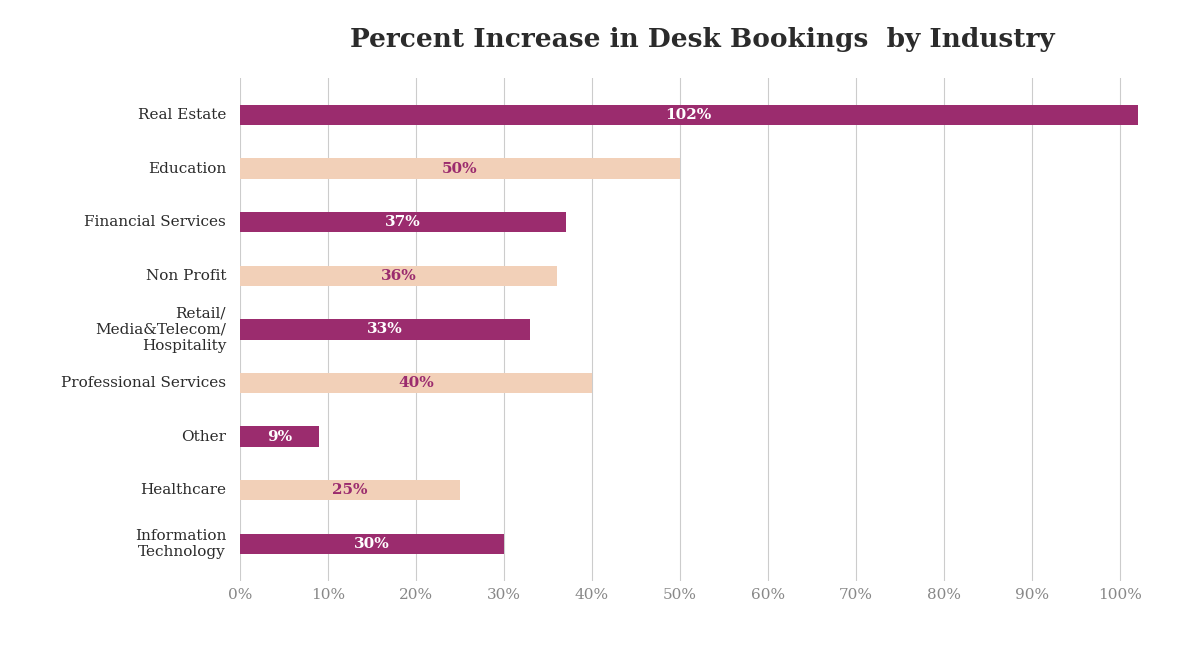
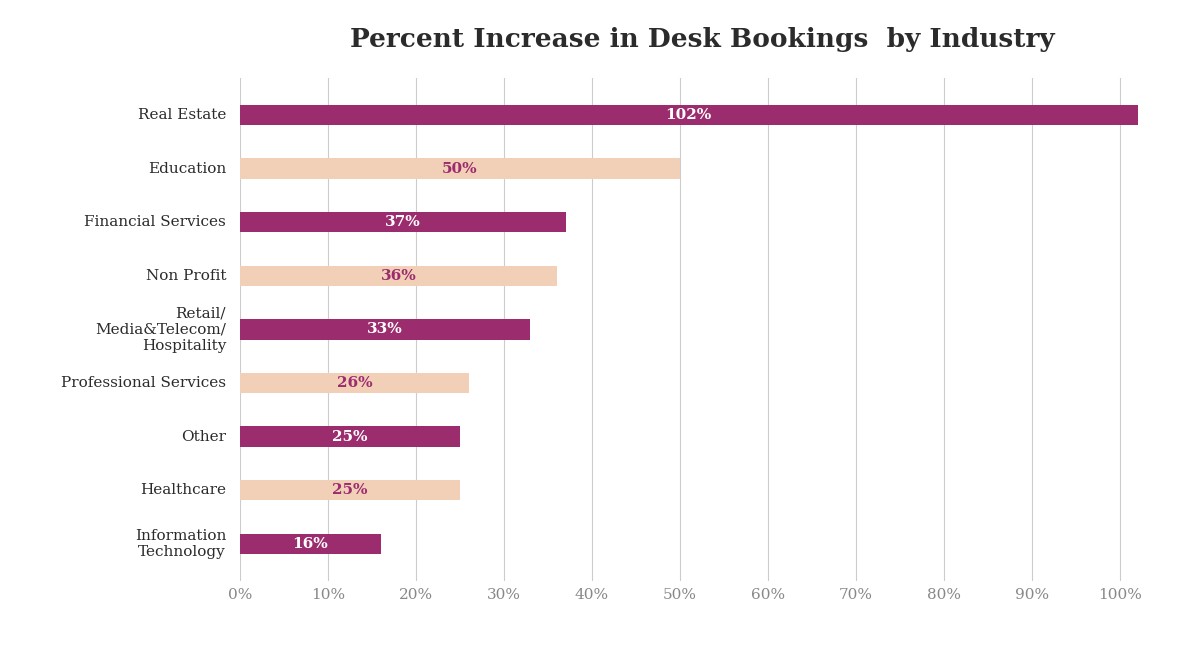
Professional Services: 40% -> 26%
Other: 9% -> 25%
Information Technology: 30% -> 16%
